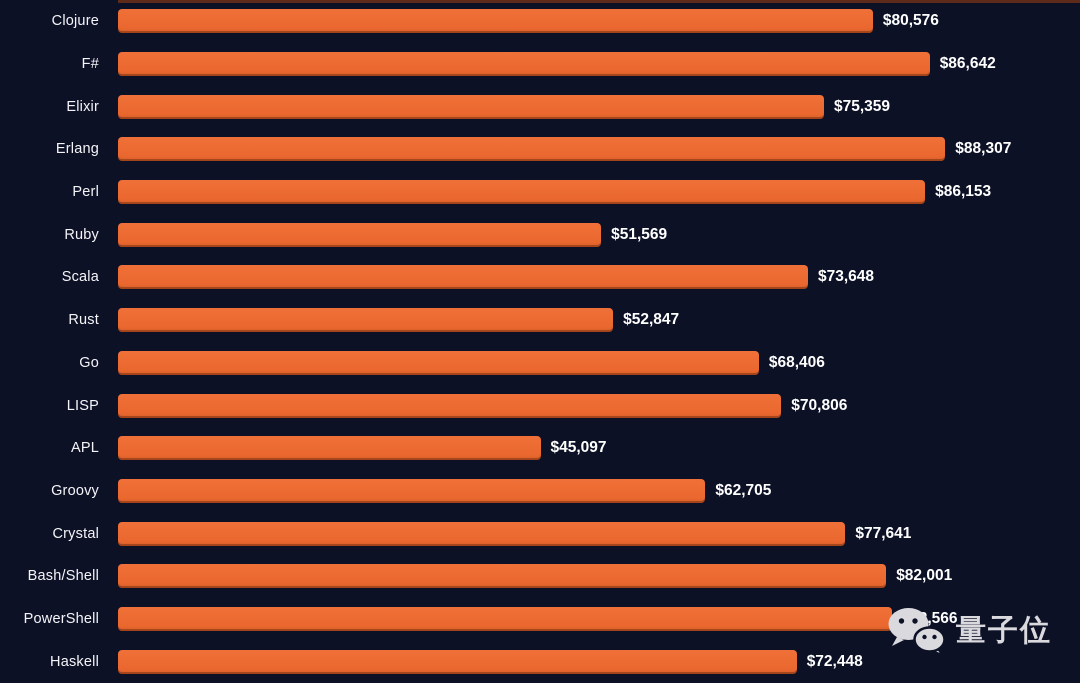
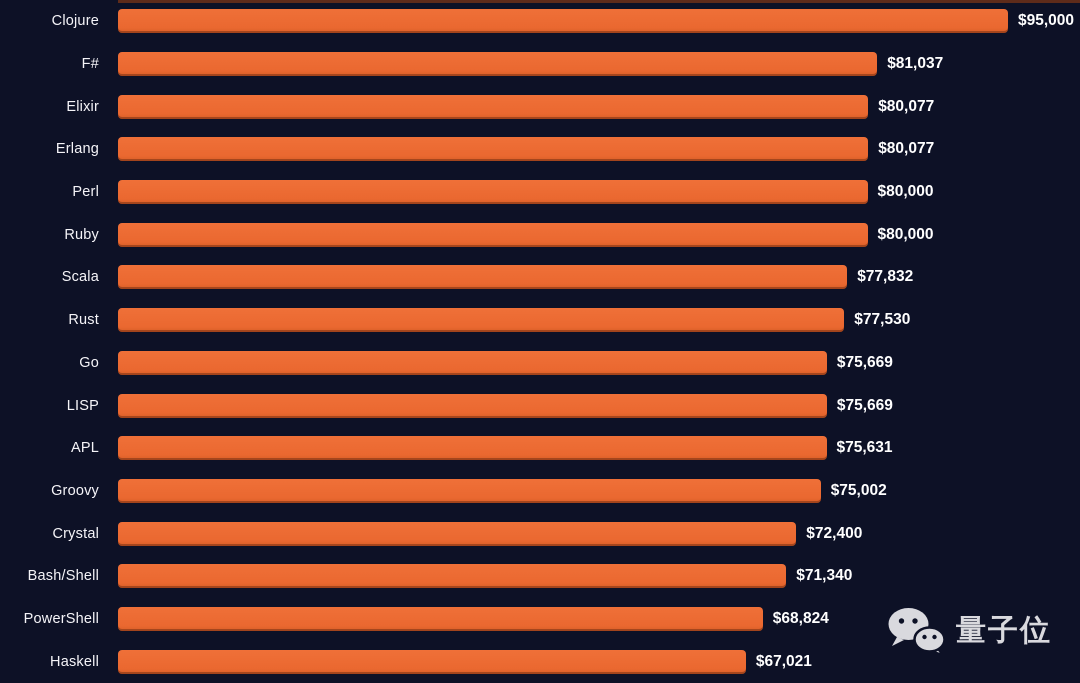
Clojure: $80,576 -> $95,000
F#: $86,642 -> $81,037
Elixir: $75,359 -> $80,077
Erlang: $88,307 -> $80,077
Perl: $86,153 -> $80,000
Ruby: $51,569 -> $80,000
Scala: $73,648 -> $77,832
Rust: $52,847 -> $77,530
Go: $68,406 -> $75,669
LISP: $70,806 -> $75,669
APL: $45,097 -> $75,631
Groovy: $62,705 -> $75,002
Crystal: $77,641 -> $72,400
Bash/Shell: $82,001 -> $71,340
PowerShell: $82,566 -> $68,824
Haskell: $72,448 -> $67,021
